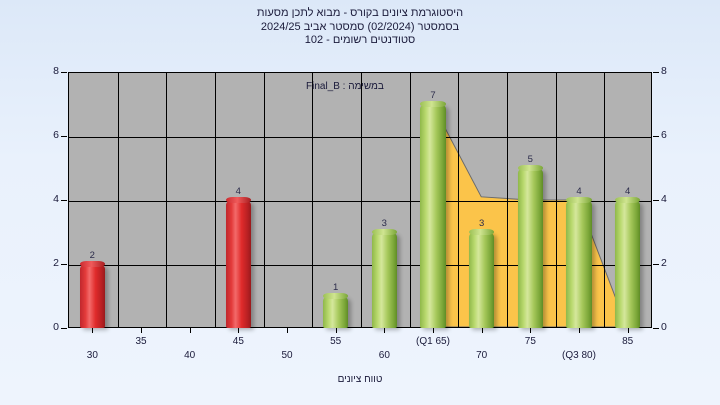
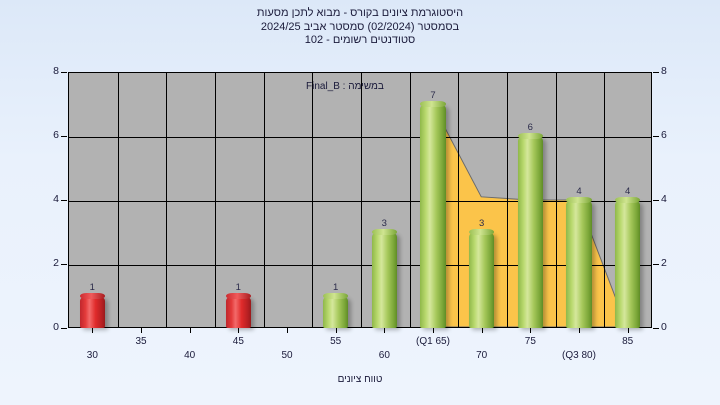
30: 2 -> 1
45: 4 -> 1
75: 5 -> 6
